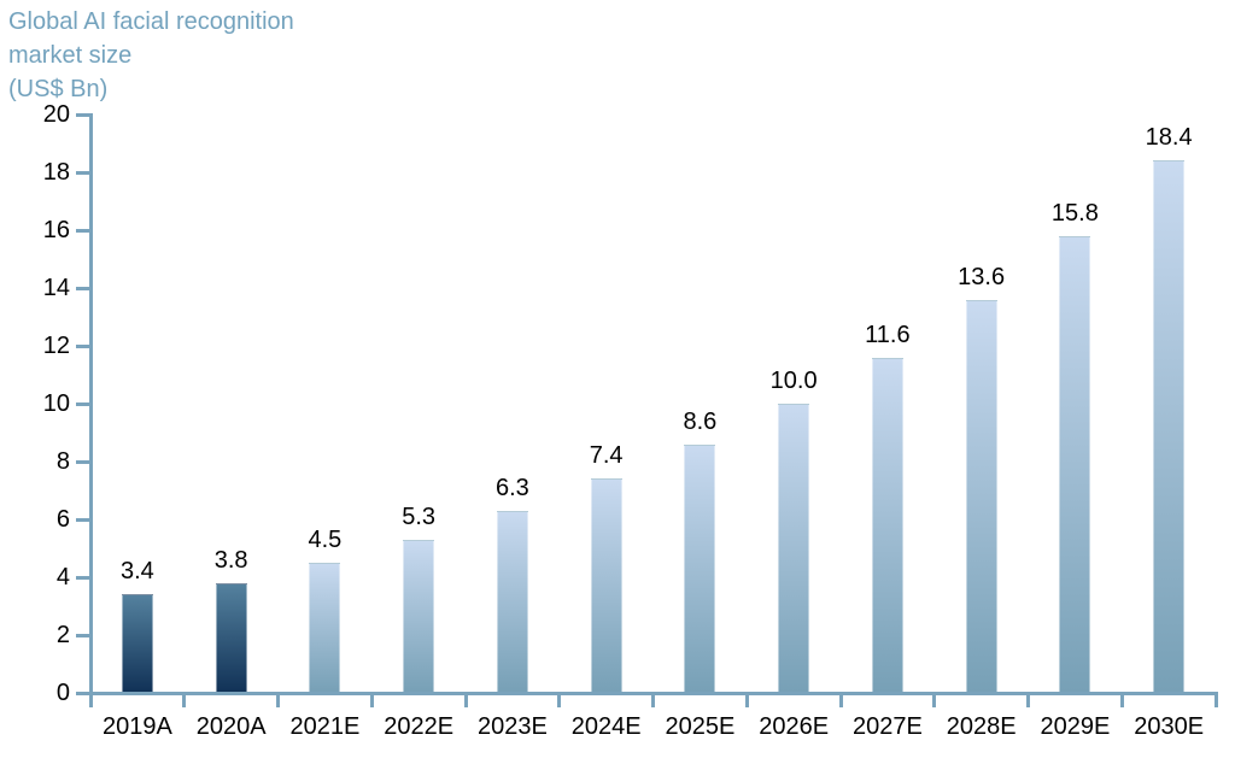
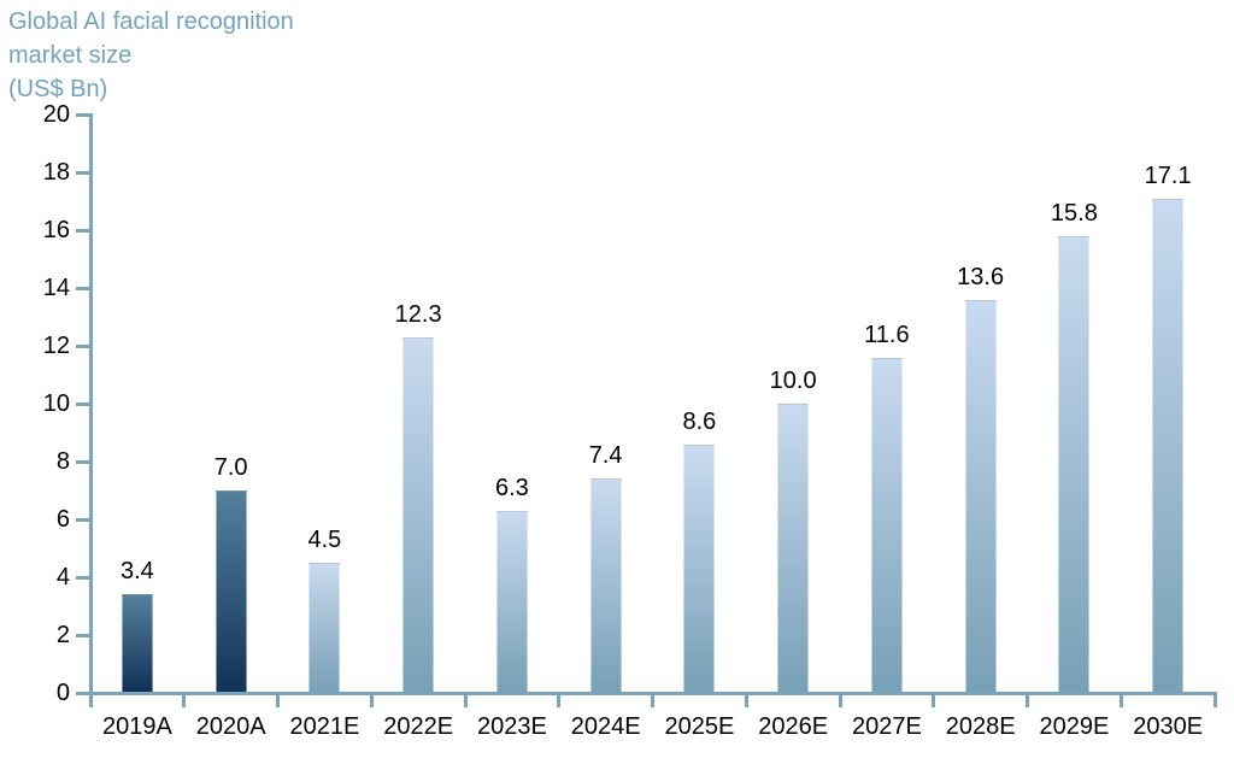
2020A: 3.8 -> 7.0
2022E: 5.3 -> 12.3
2030E: 18.4 -> 17.1
